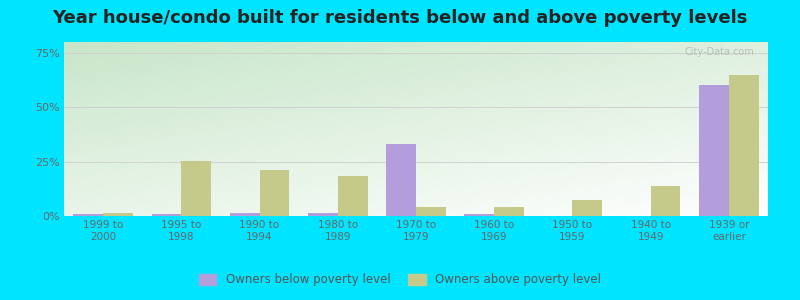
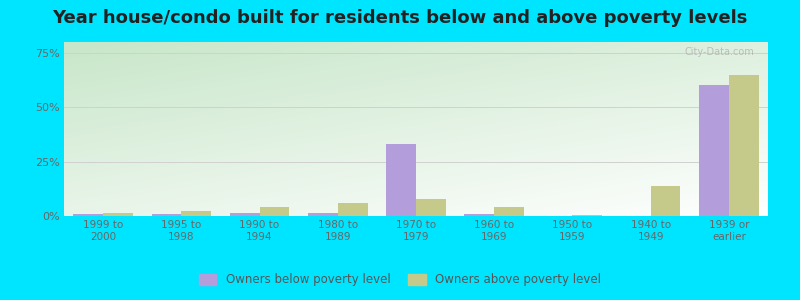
Owners above poverty level/1995 to 1998: 25.5% -> 2.5%
Owners above poverty level/1990 to 1994: 21.0% -> 4.0%
Owners above poverty level/1980 to 1989: 18.5% -> 6.0%
Owners above poverty level/1970 to 1979: 4.0% -> 8.0%
Owners above poverty level/1950 to 1959: 7.5% -> 0.5%
